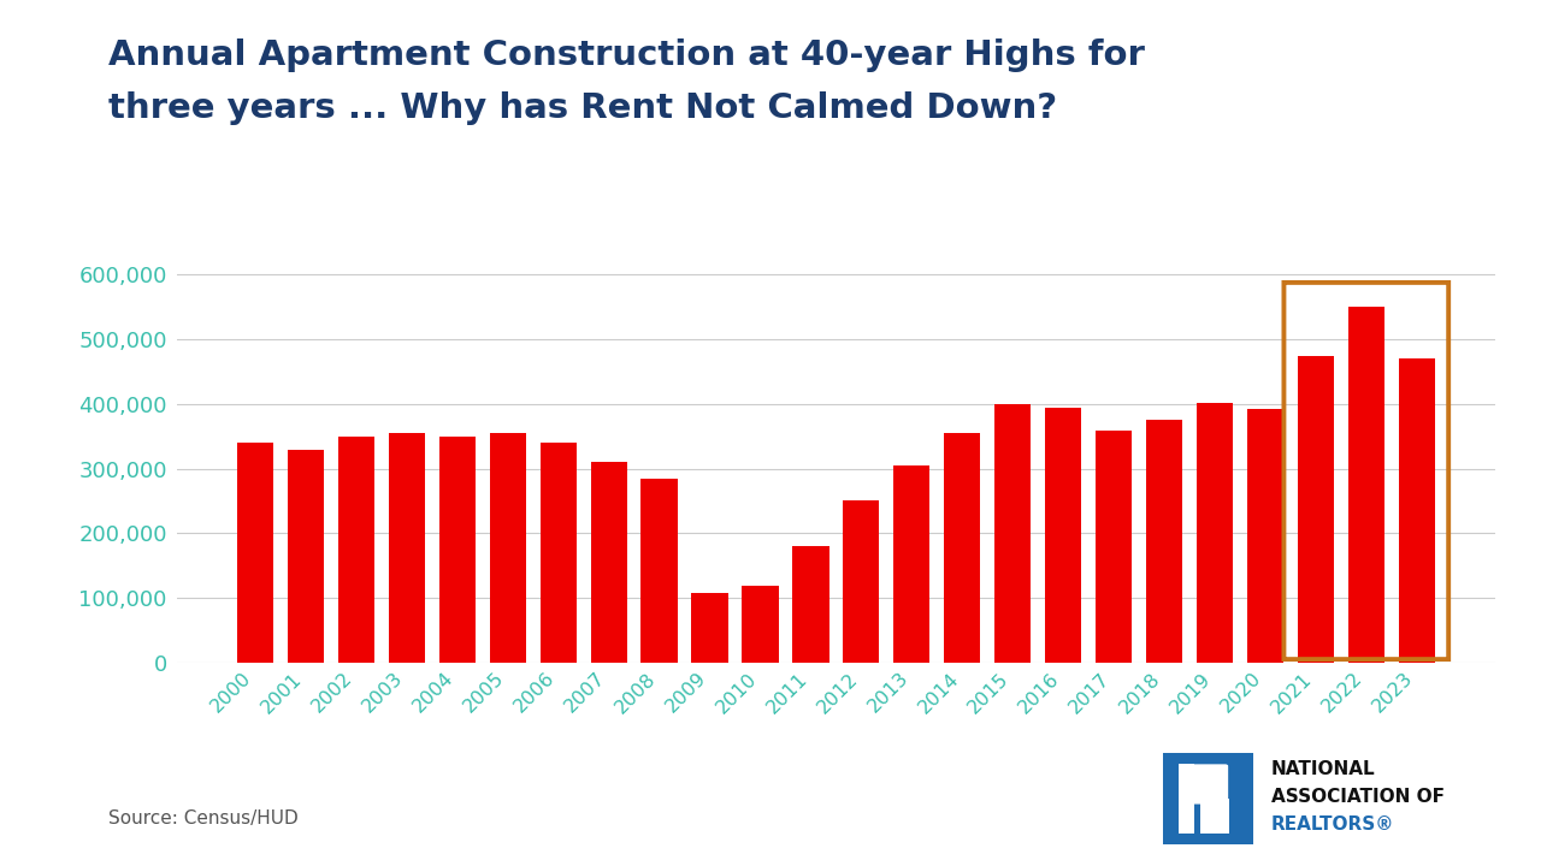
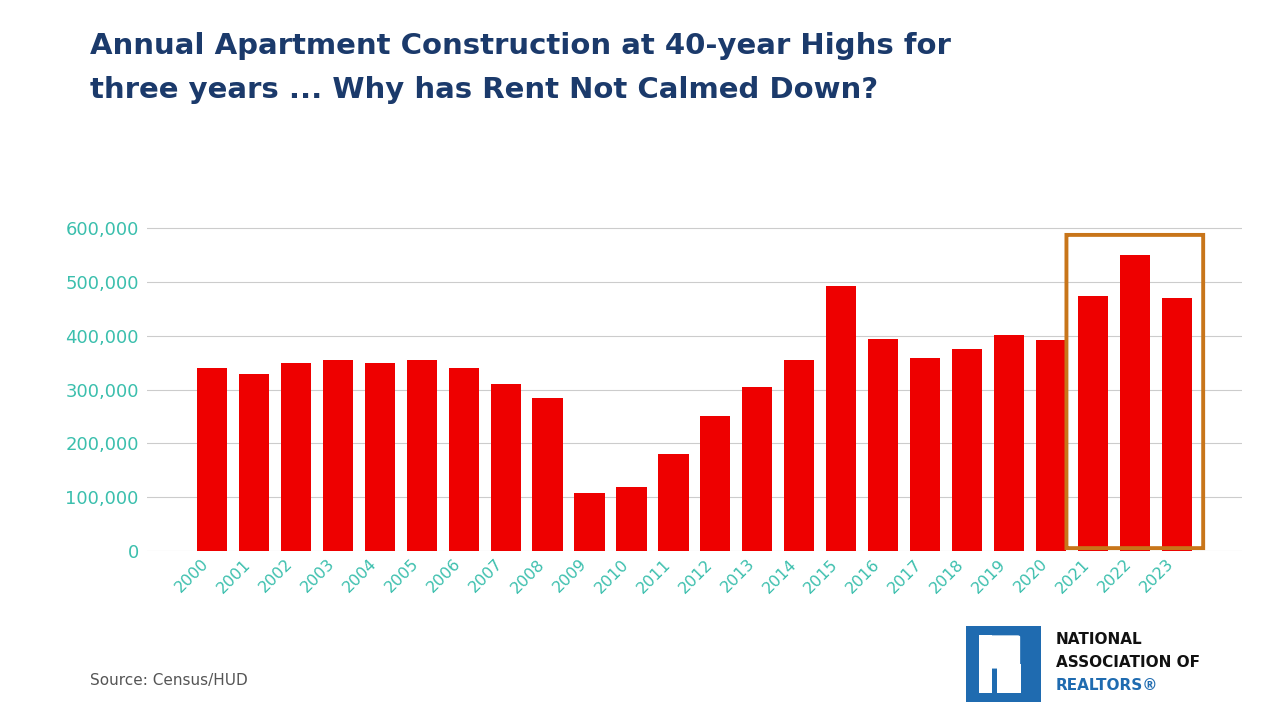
2015: 400,000 -> 492,000
